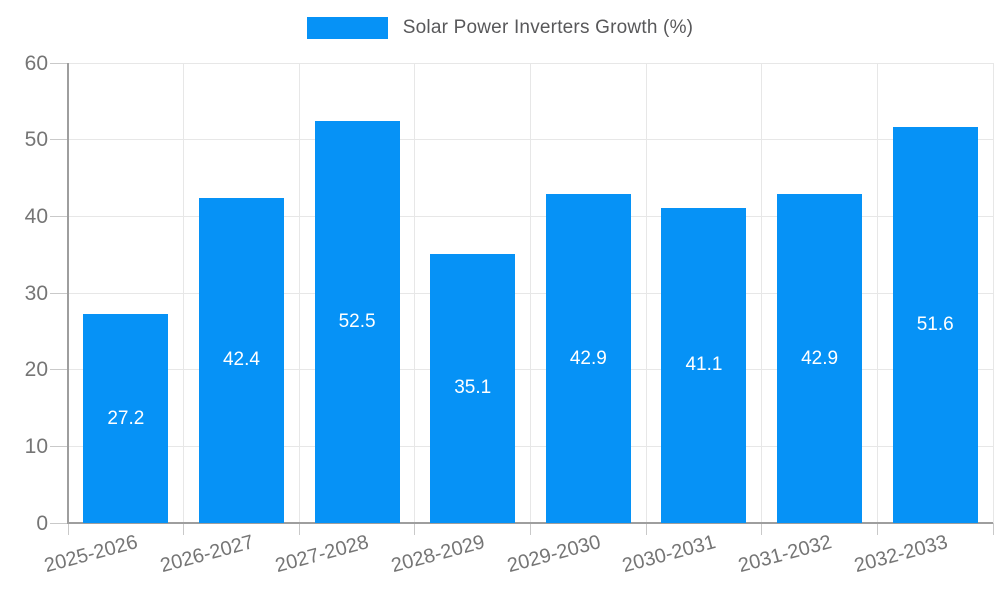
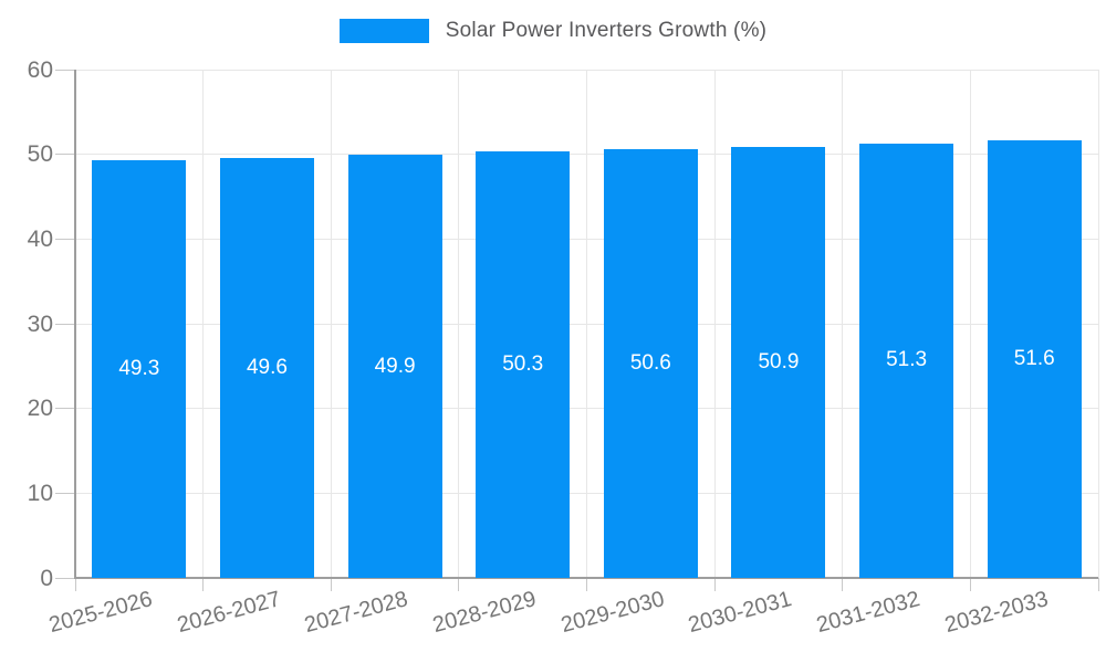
2025-2026: 27.2 -> 49.3
2026-2027: 42.4 -> 49.6
2027-2028: 52.5 -> 49.9
2028-2029: 35.1 -> 50.3
2029-2030: 42.9 -> 50.6
2030-2031: 41.1 -> 50.9
2031-2032: 42.9 -> 51.3
